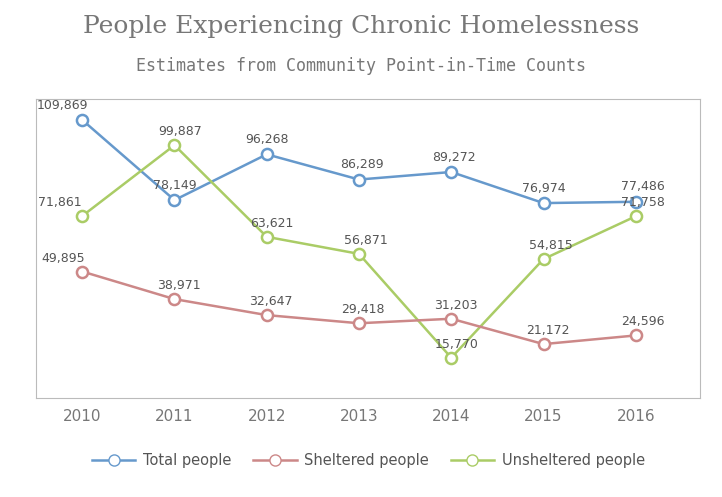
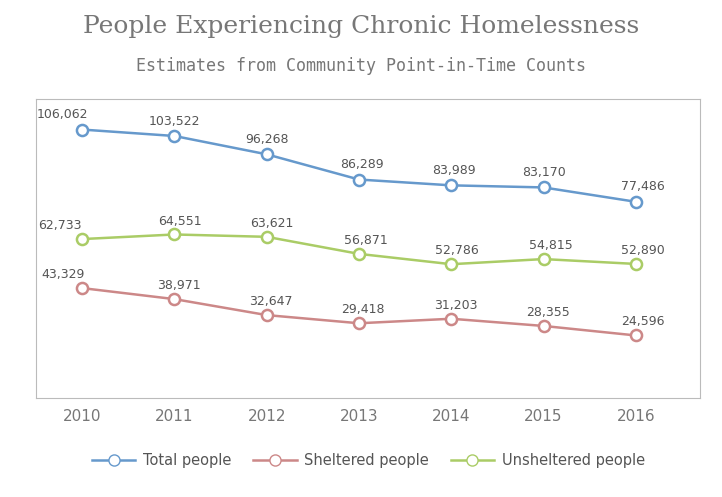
Total people/2010: 109,869 -> 106,062
Sheltered people/2010: 49,895 -> 43,329
Unsheltered people/2010: 71,861 -> 62,733
Total people/2011: 78,149 -> 103,522
Unsheltered people/2011: 99,887 -> 64,551
Total people/2014: 89,272 -> 83,989
Unsheltered people/2014: 15,770 -> 52,786
Total people/2015: 76,974 -> 83,170
Sheltered people/2015: 21,172 -> 28,355
Unsheltered people/2016: 71,758 -> 52,890
